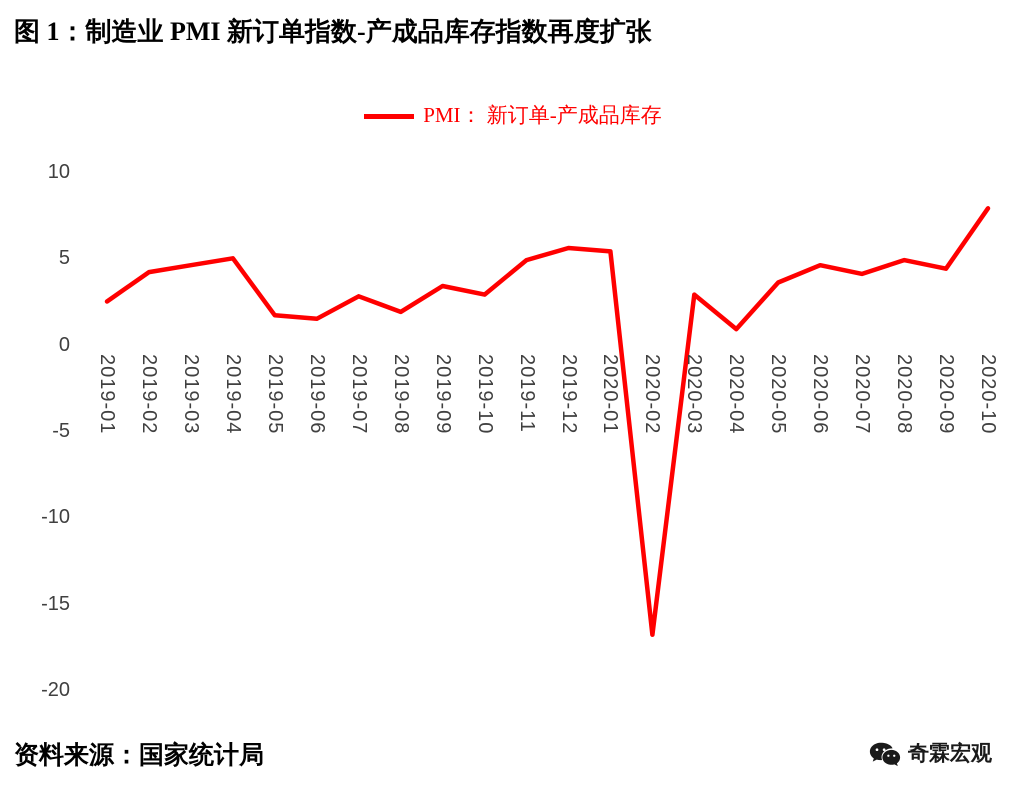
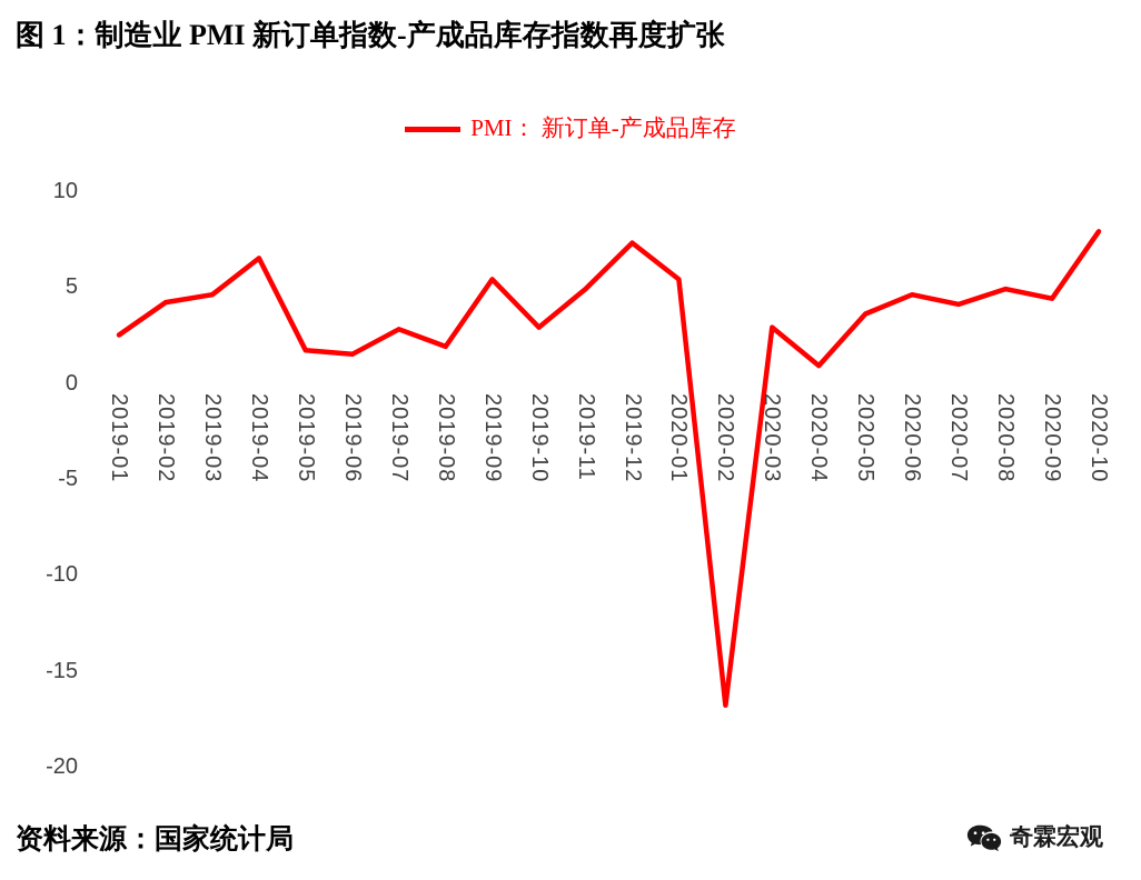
2019-04: 5.0 -> 6.5
2019-09: 3.4 -> 5.4
2019-12: 5.6 -> 7.3
